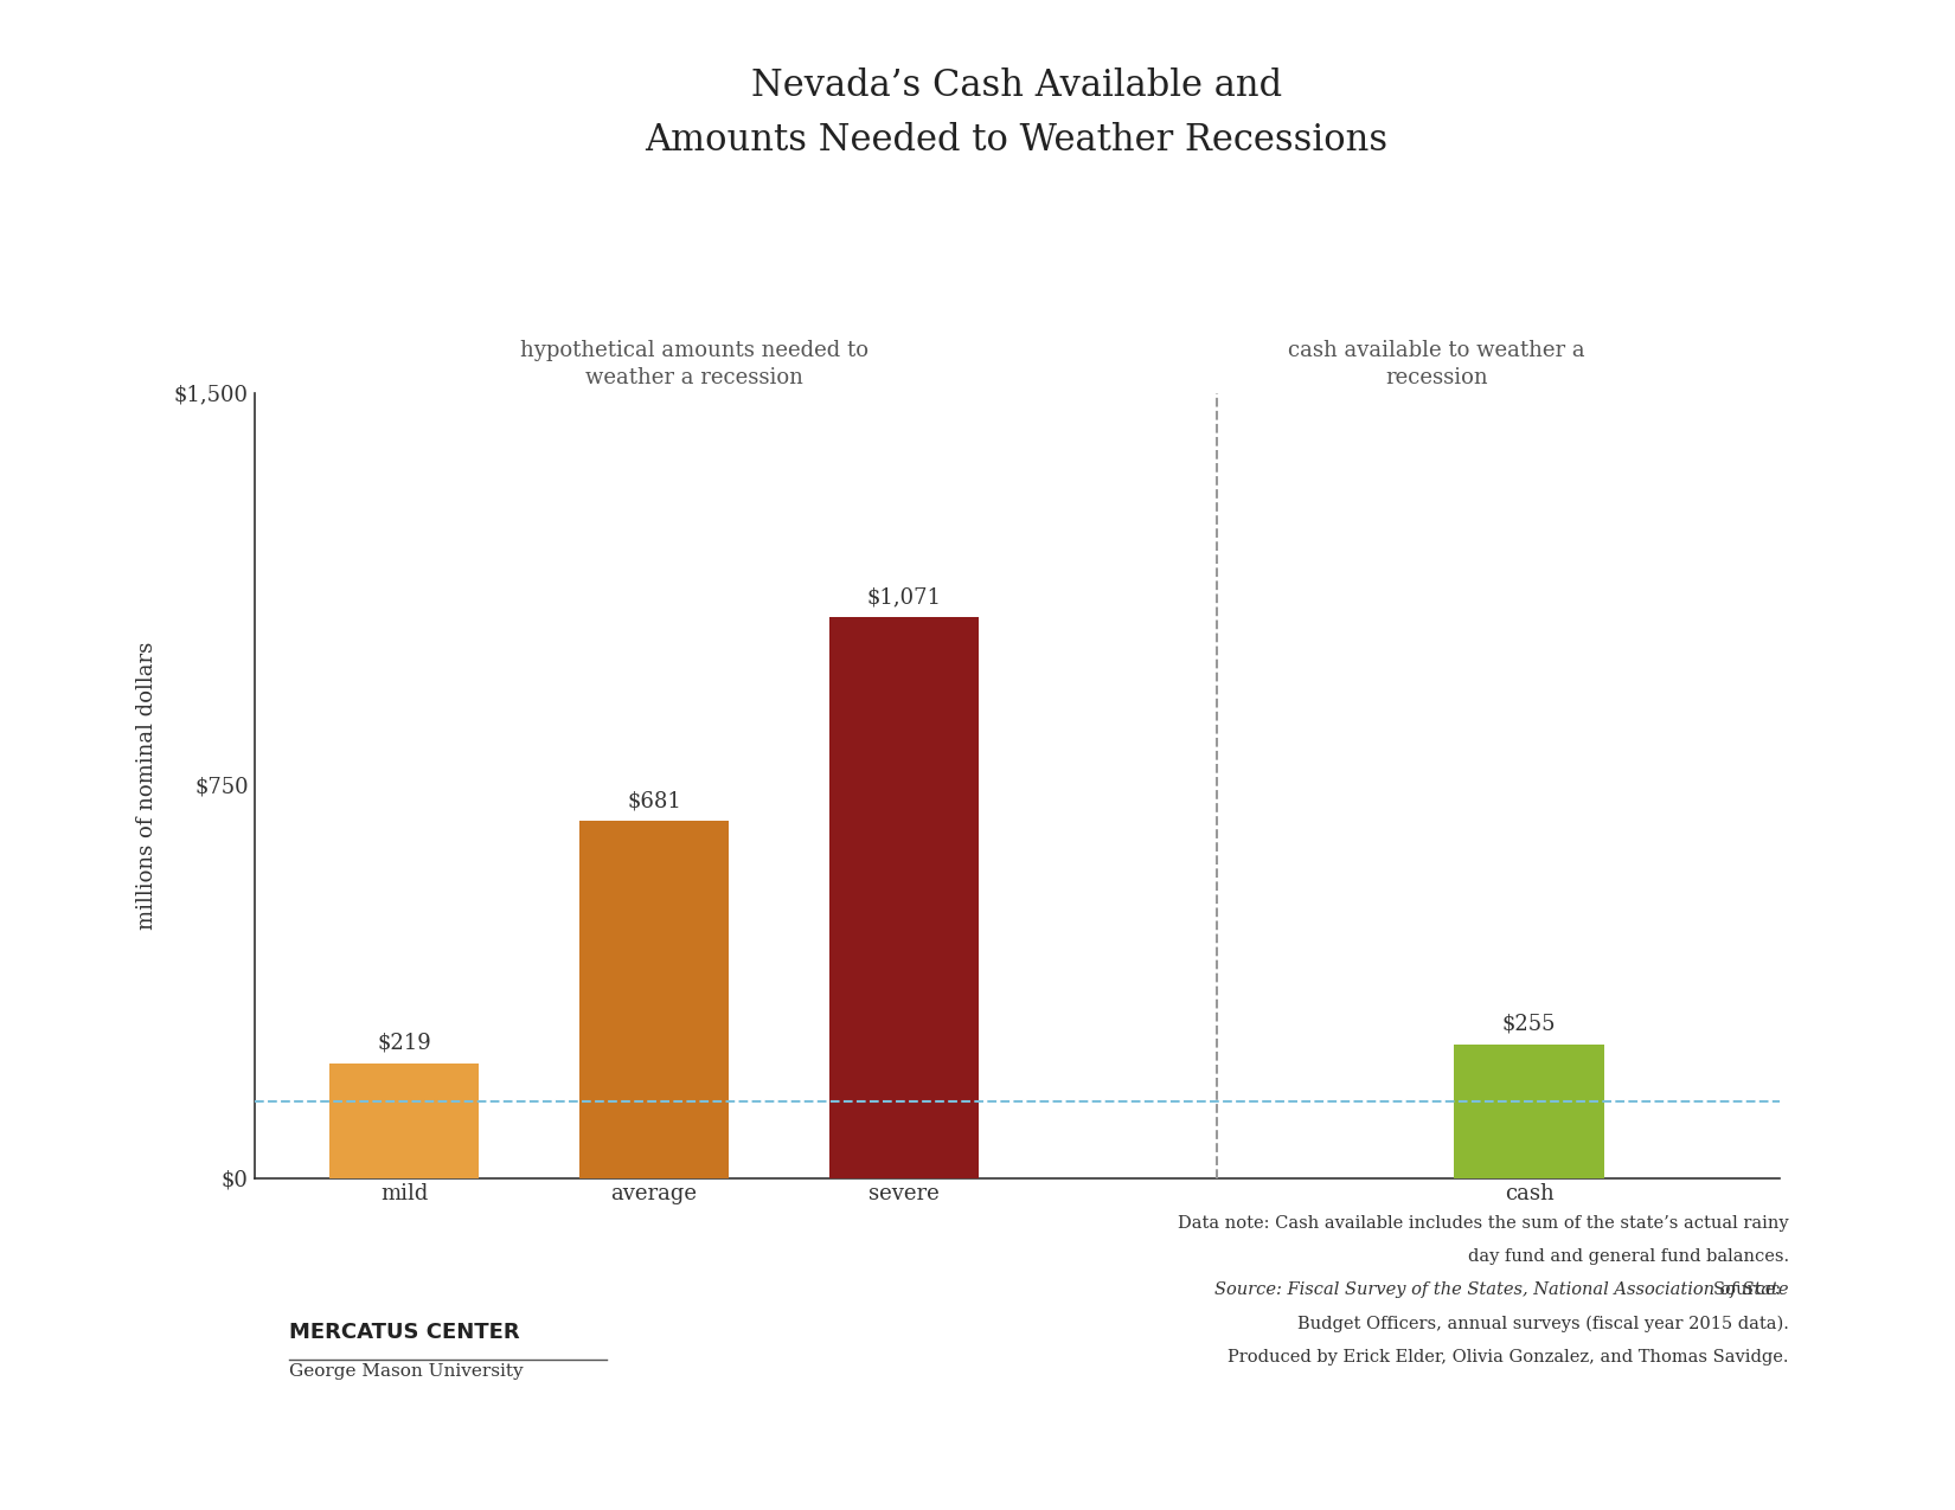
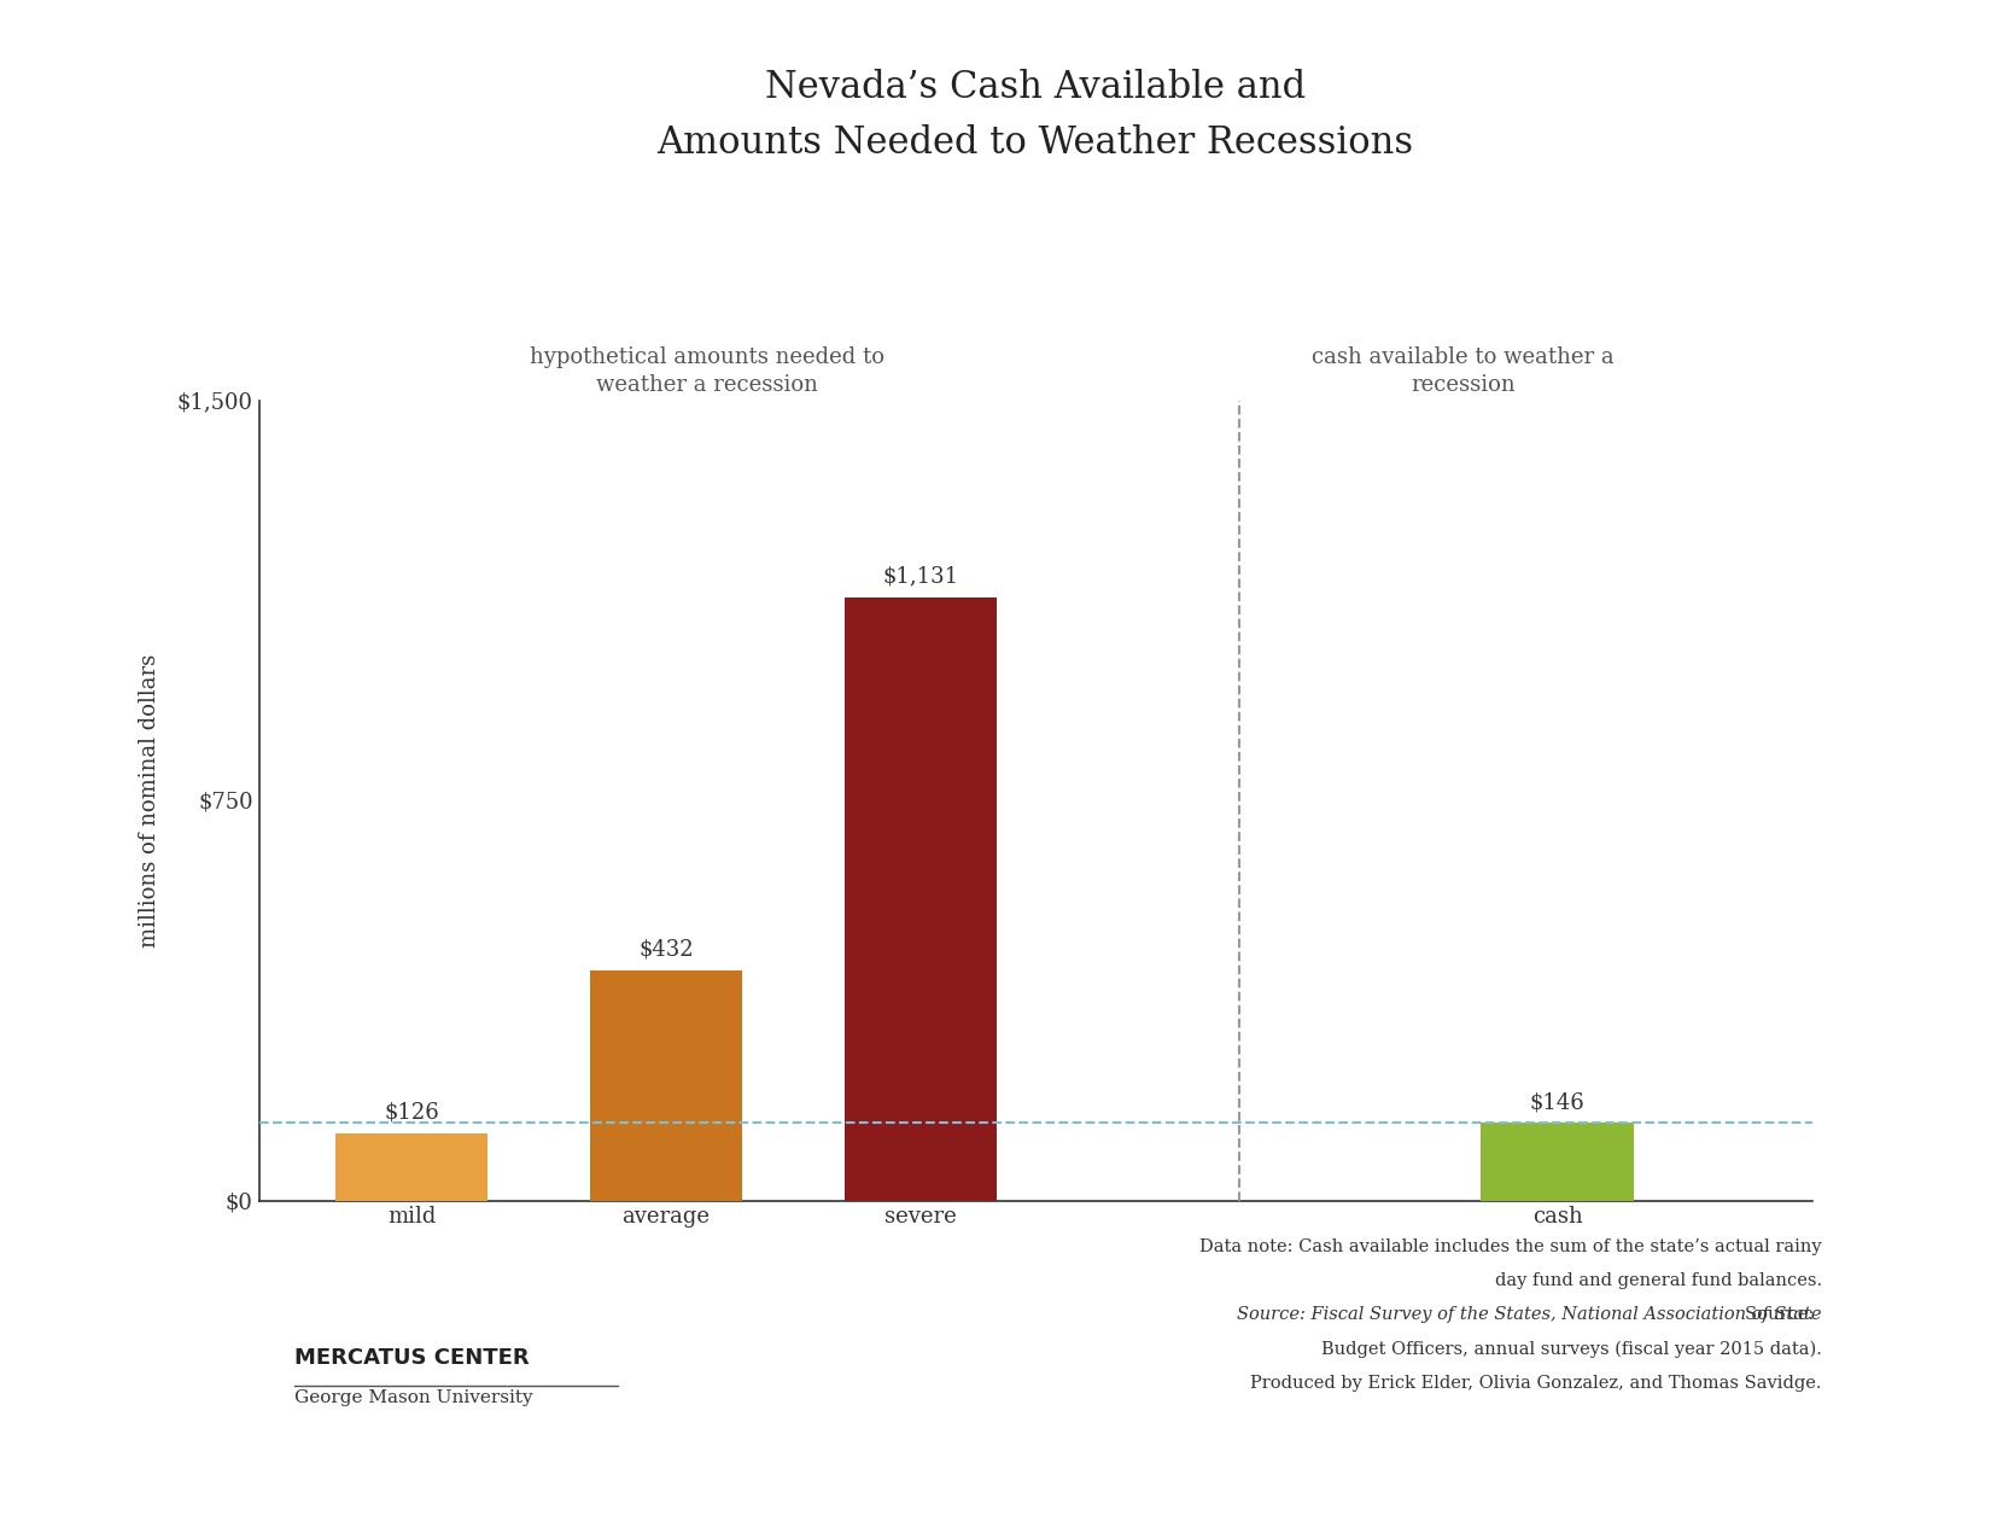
mild: $219 -> $126
average: $681 -> $432
severe: $1,071 -> $1,131
cash: $255 -> $146
